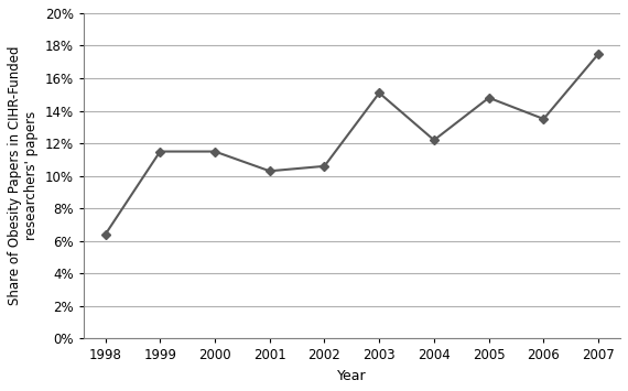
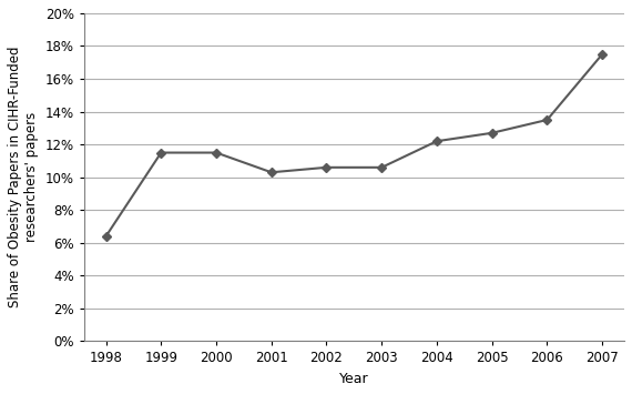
2003: 15.1% -> 10.6%
2005: 14.8% -> 12.7%
